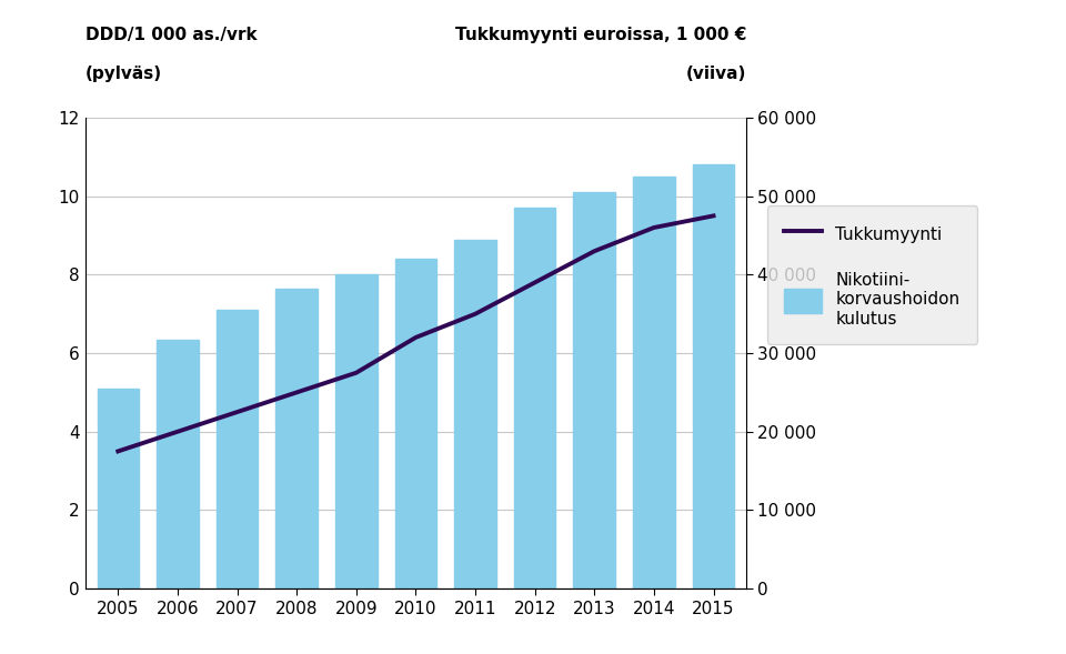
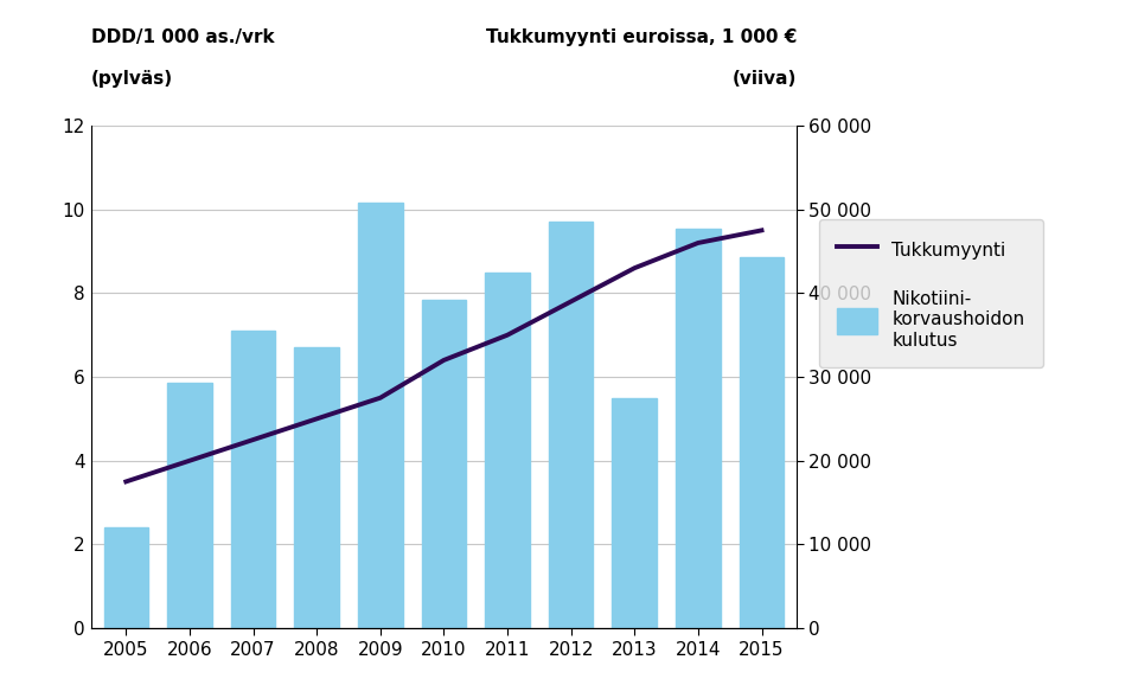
Nikotiini- korvaushoidon kulutus/2005: 5.10 -> 2.40
Nikotiini- korvaushoidon kulutus/2006: 6.35 -> 5.85
Nikotiini- korvaushoidon kulutus/2008: 7.65 -> 6.70
Nikotiini- korvaushoidon kulutus/2009: 8.00 -> 10.15
Nikotiini- korvaushoidon kulutus/2010: 8.40 -> 7.85
Nikotiini- korvaushoidon kulutus/2011: 8.90 -> 8.50
Nikotiini- korvaushoidon kulutus/2013: 10.10 -> 5.50
Nikotiini- korvaushoidon kulutus/2014: 10.50 -> 9.55
Nikotiini- korvaushoidon kulutus/2015: 10.80 -> 8.85
